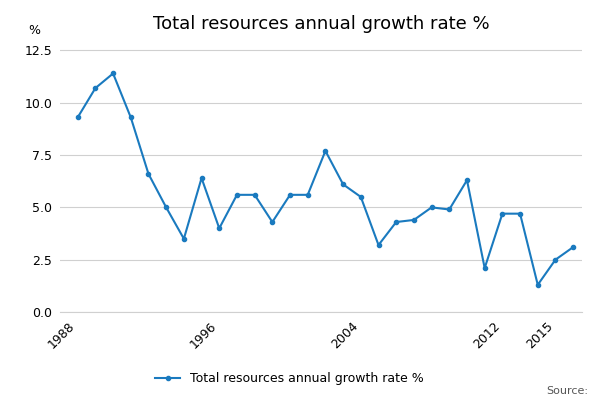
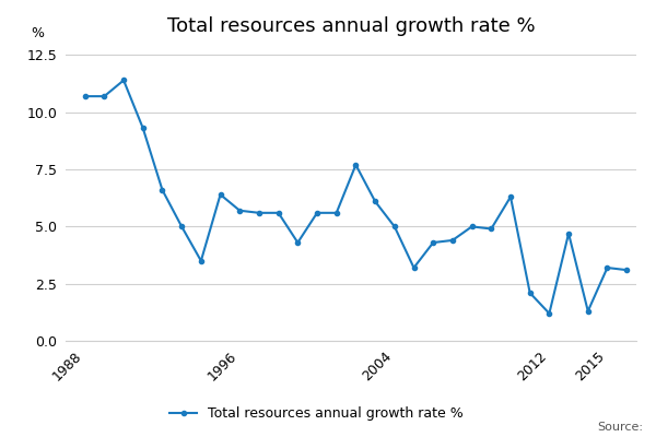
1988: 9.3 -> 10.7
1996: 4.0 -> 5.7
2004: 5.5 -> 5.0
2012: 4.7 -> 1.2
2015: 2.5 -> 3.2
